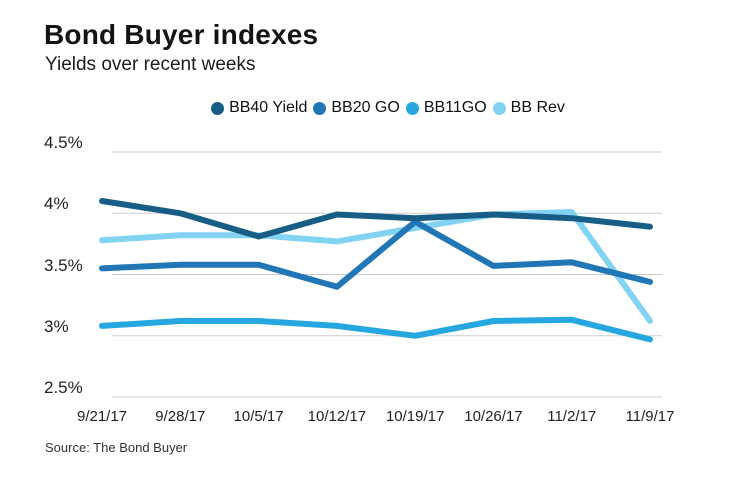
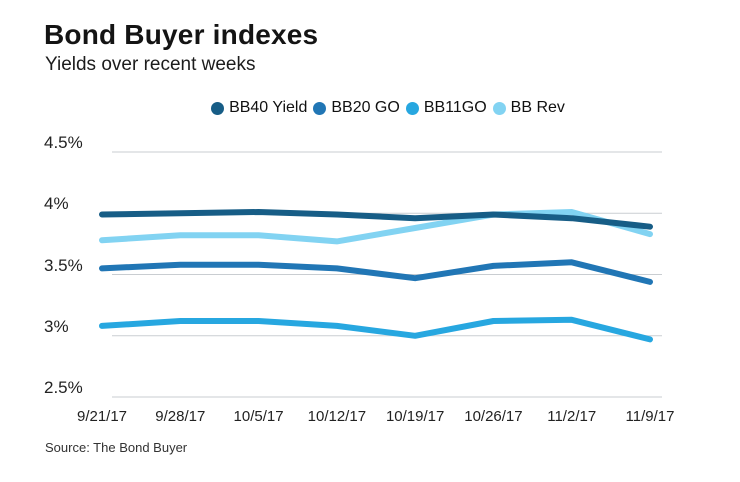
BB40 Yield/9/21/17: 4.10% -> 3.99%
BB40 Yield/10/5/17: 3.81% -> 4.01%
BB20 GO/10/12/17: 3.40% -> 3.55%
BB20 GO/10/19/17: 3.93% -> 3.47%
BB Rev/11/9/17: 3.12% -> 3.83%
